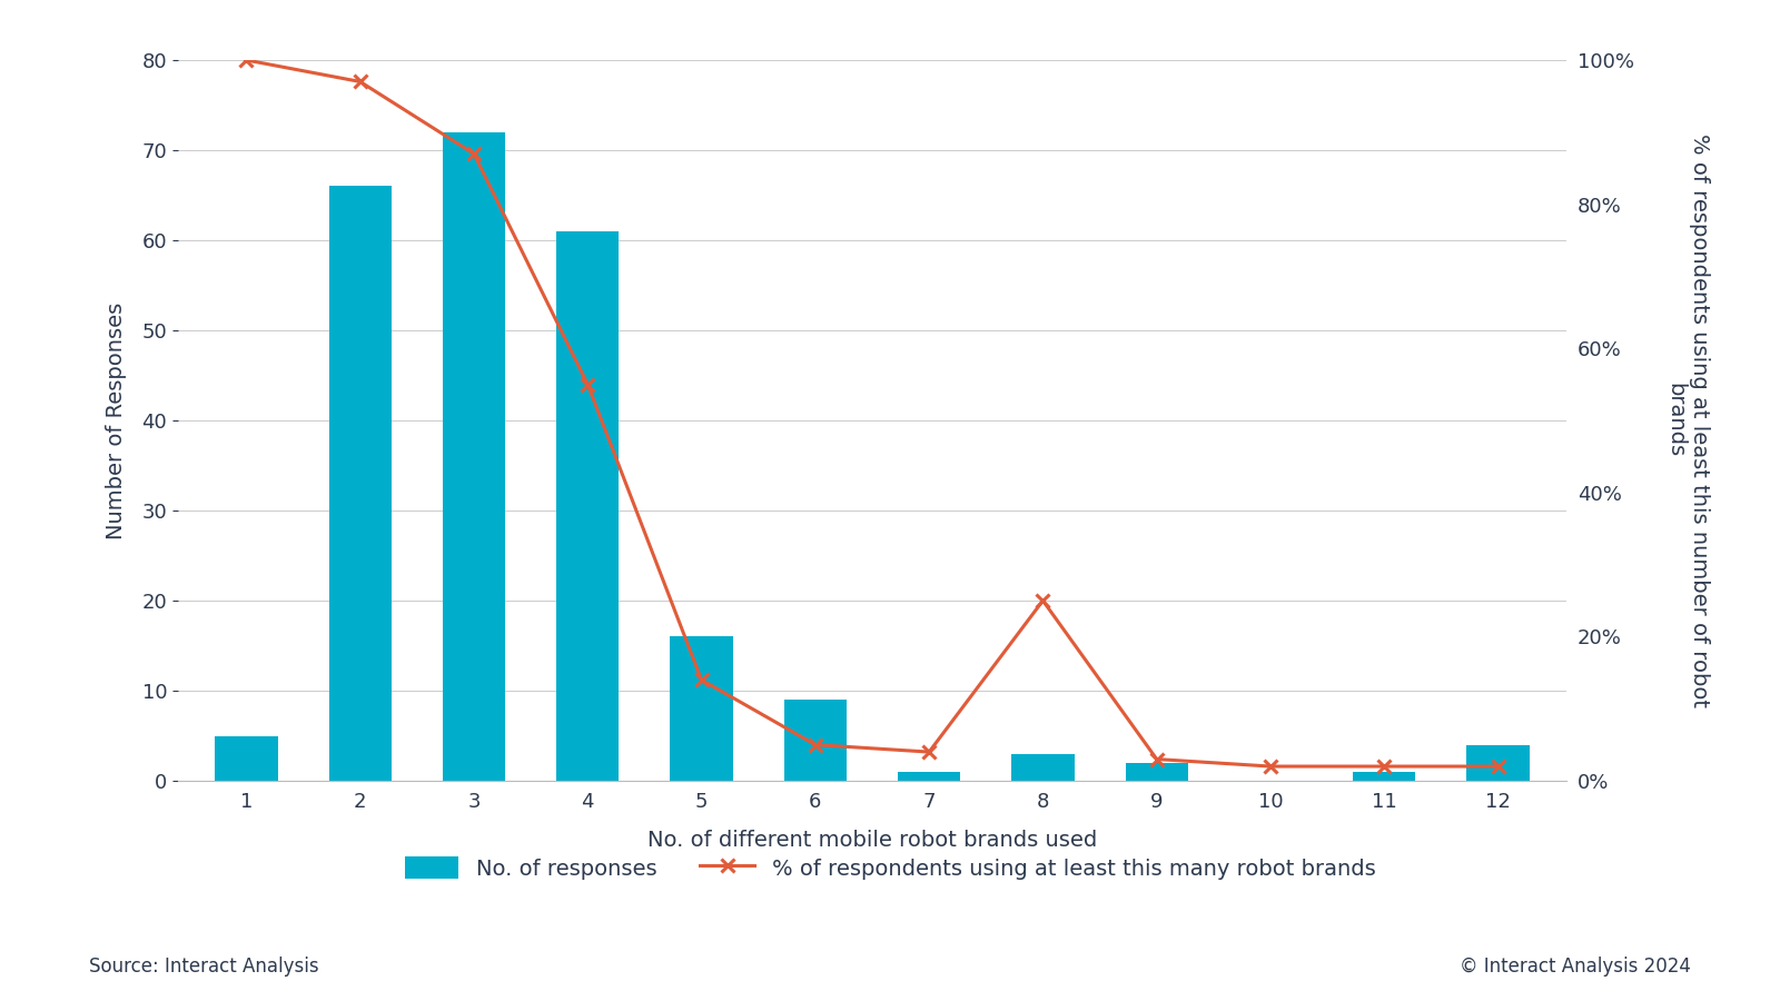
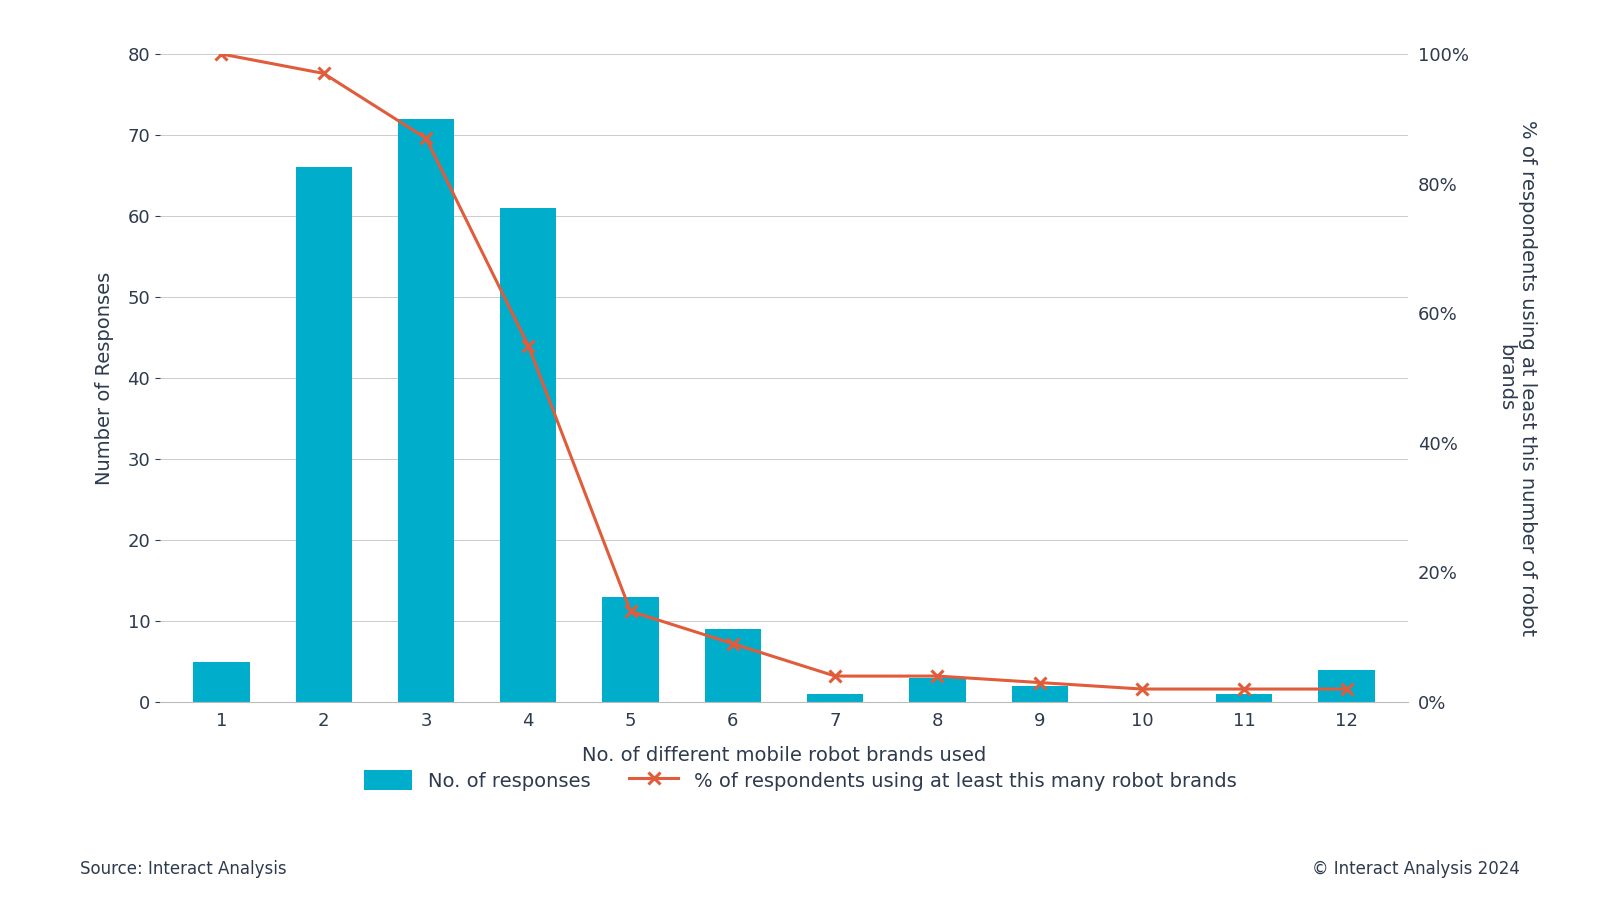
No. of responses/5: 16 -> 13
% of respondents using at least this many robot brands/6: 5% -> 9%
% of respondents using at least this many robot brands/8: 25% -> 4%
